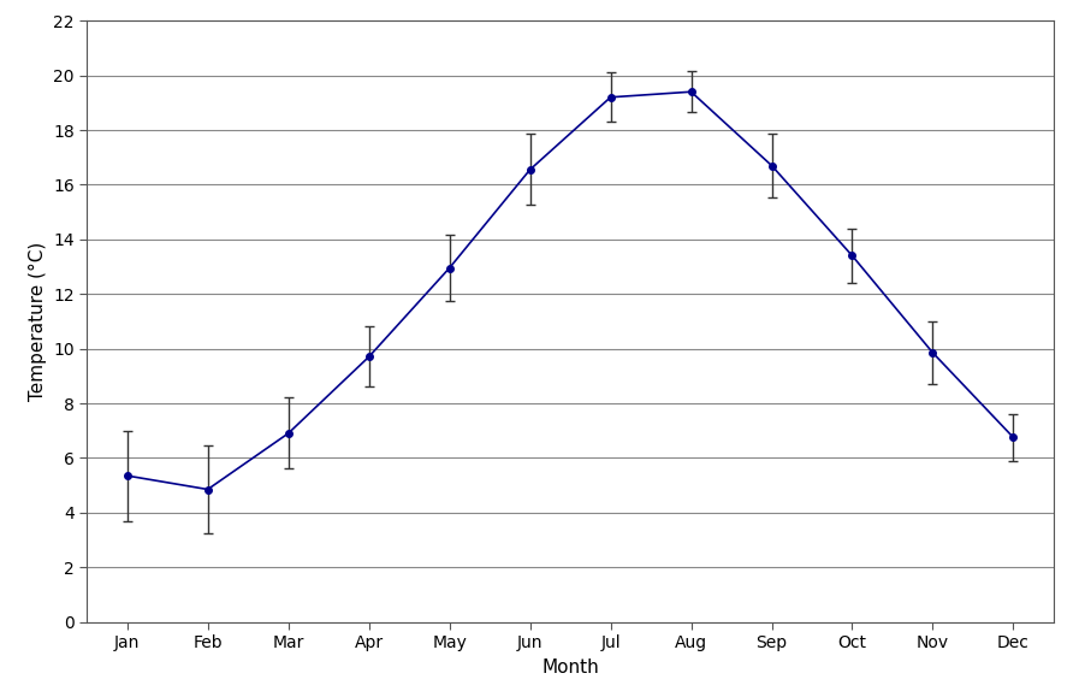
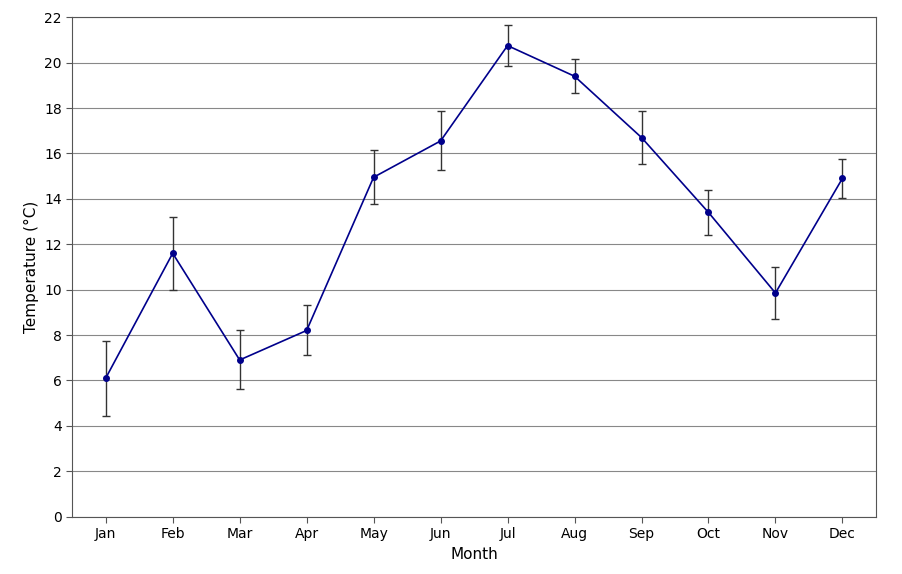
Jan: 5.35 -> 6.10
Feb: 4.85 -> 11.60
Apr: 9.70 -> 8.20
May: 12.95 -> 14.95
Jul: 19.20 -> 20.75
Dec: 6.75 -> 14.90
